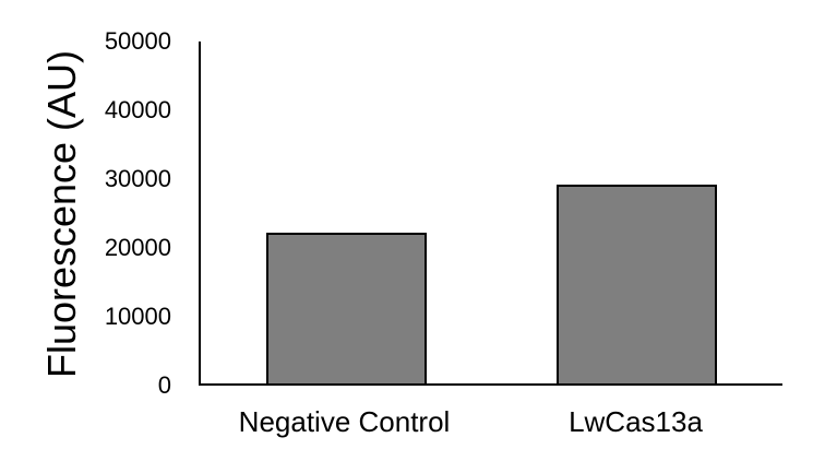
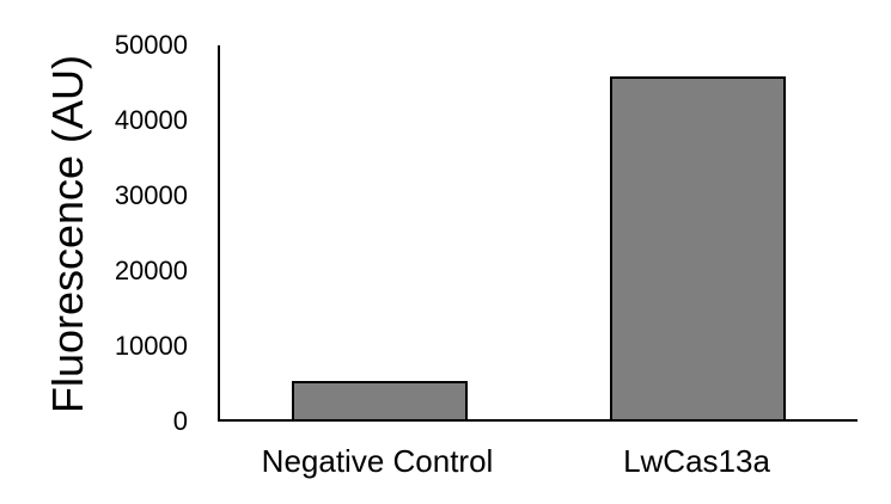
Negative Control: 22000 -> 5000
LwCas13a: 29000 -> 46000
